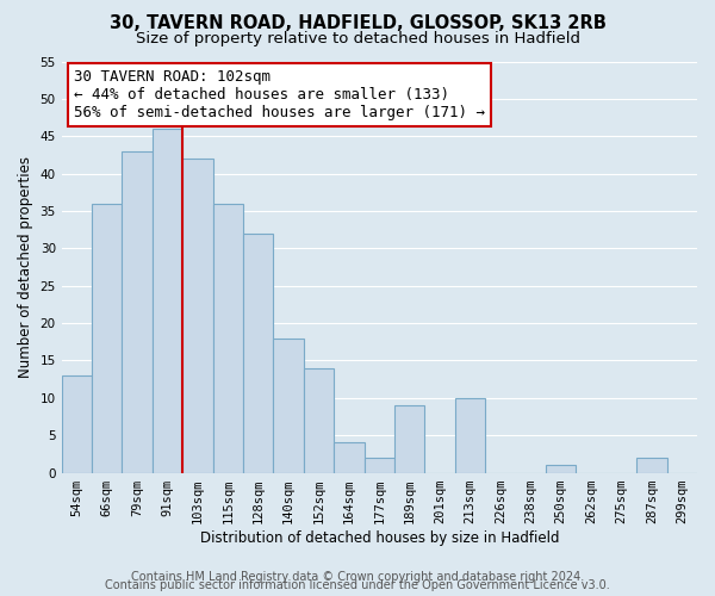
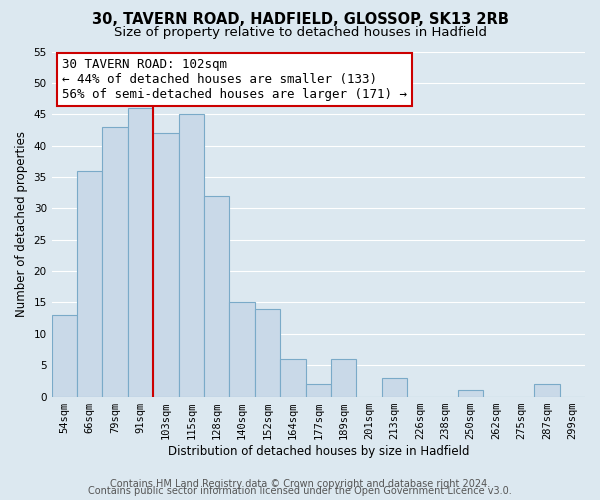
115sqm: 36 -> 45
140sqm: 18 -> 15
164sqm: 4 -> 6
189sqm: 9 -> 6
213sqm: 10 -> 3
